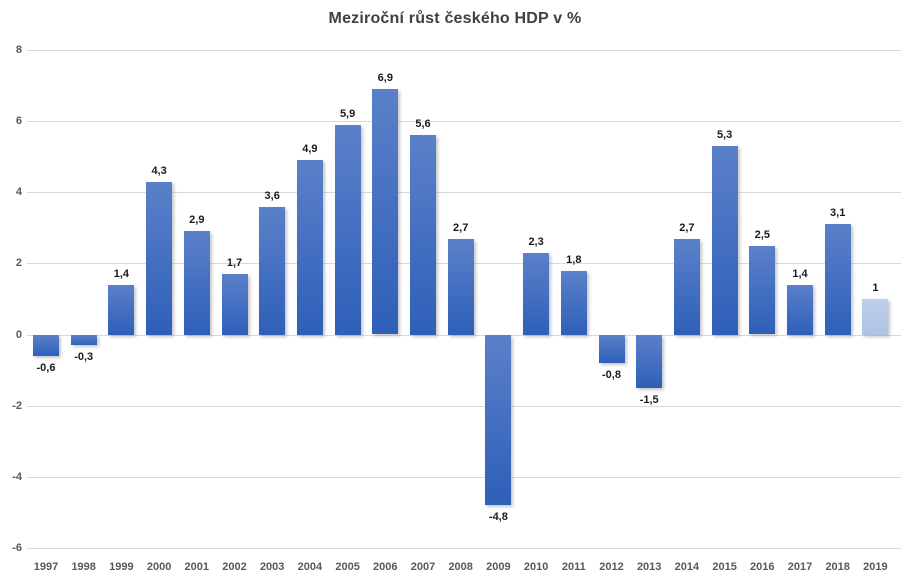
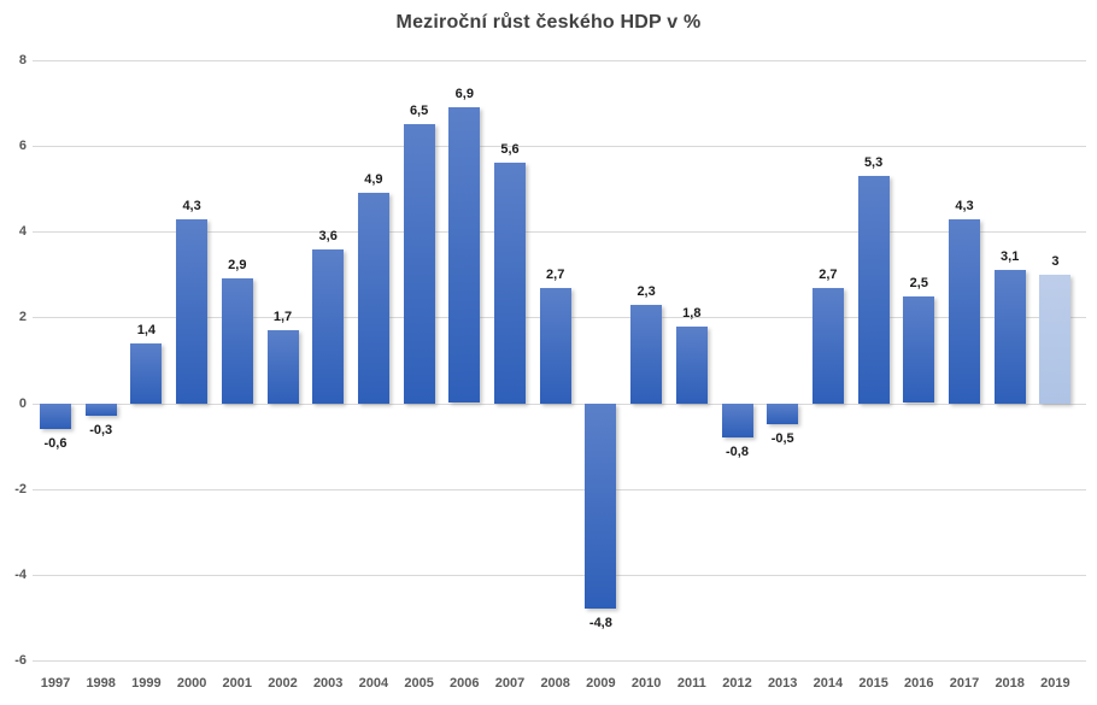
2005: 5,9 -> 6,5
2013: -1,5 -> -0,5
2017: 1,4 -> 4,3
2019: 1 -> 3
